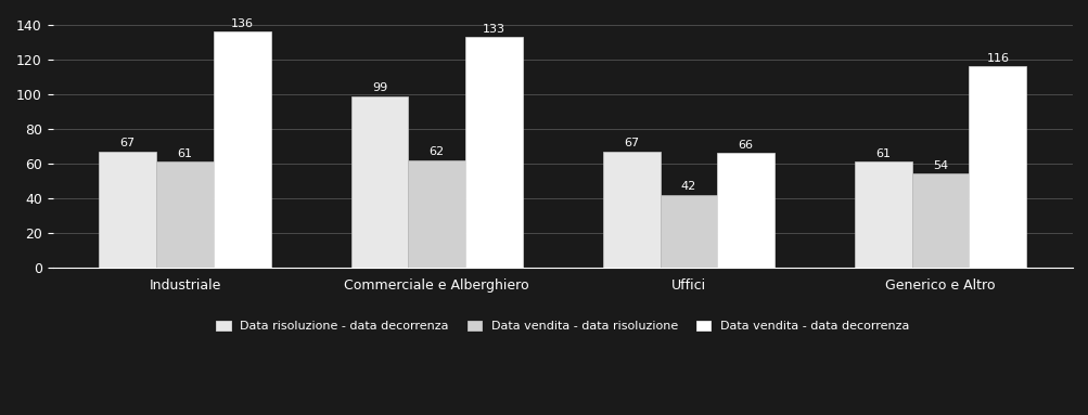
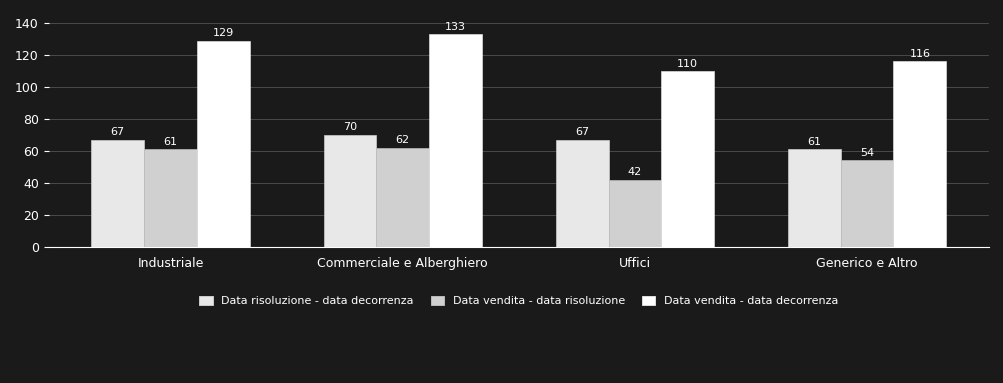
Data vendita - data decorrenza/Industriale: 136 -> 129
Data risoluzione - data decorrenza/Commerciale e Alberghiero: 99 -> 70
Data vendita - data decorrenza/Uffici: 66 -> 110
